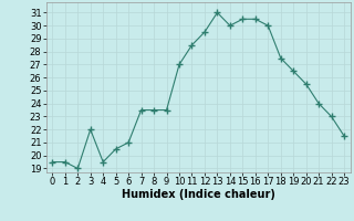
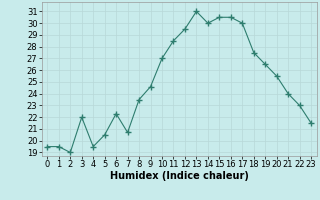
6: 21.0 -> 22.3
7: 23.5 -> 20.7
9: 23.5 -> 24.6
